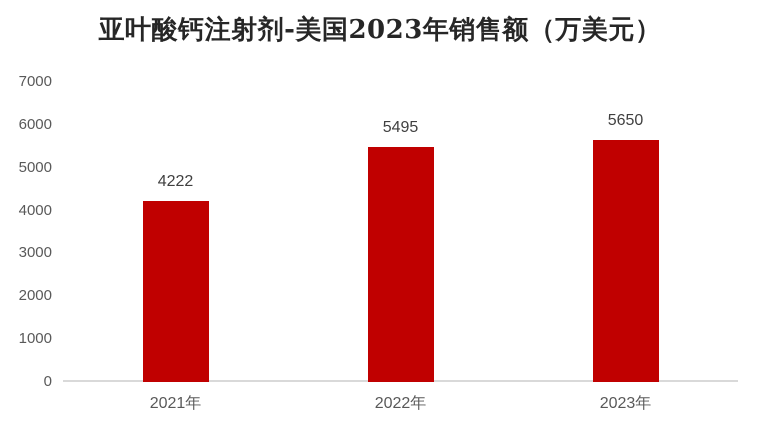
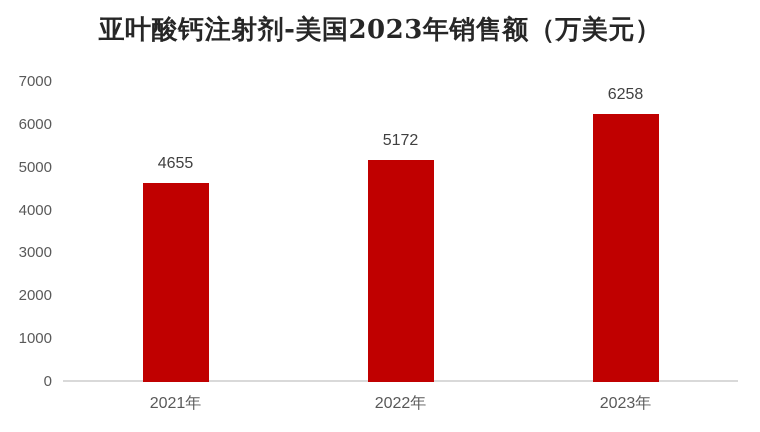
2021年: 4222 -> 4655
2022年: 5495 -> 5172
2023年: 5650 -> 6258
